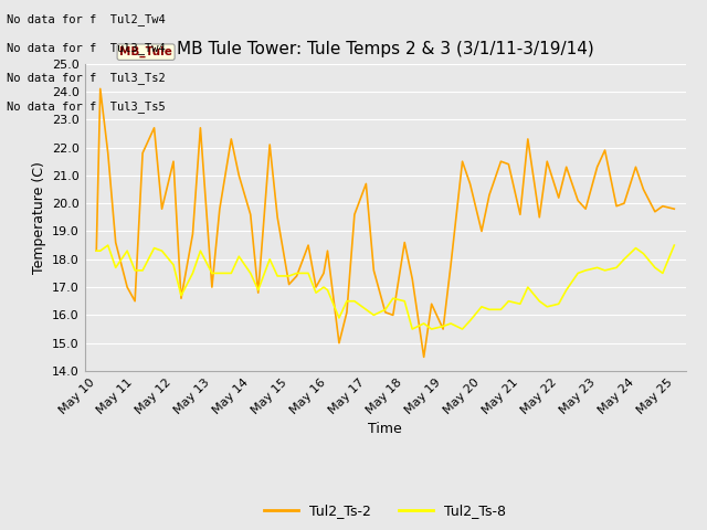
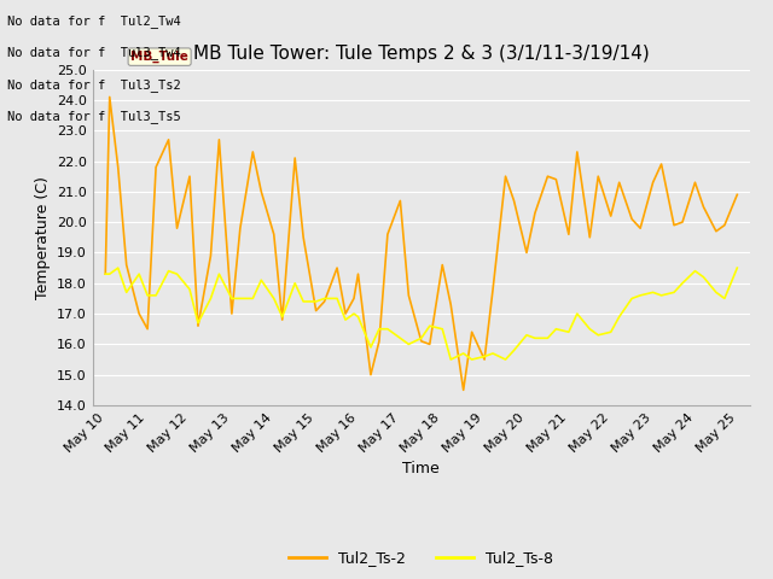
Tul2_Ts-2/May 25: 19.8 -> 20.9
